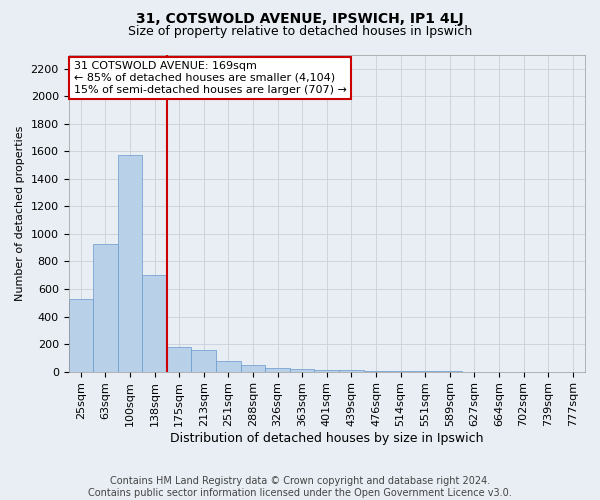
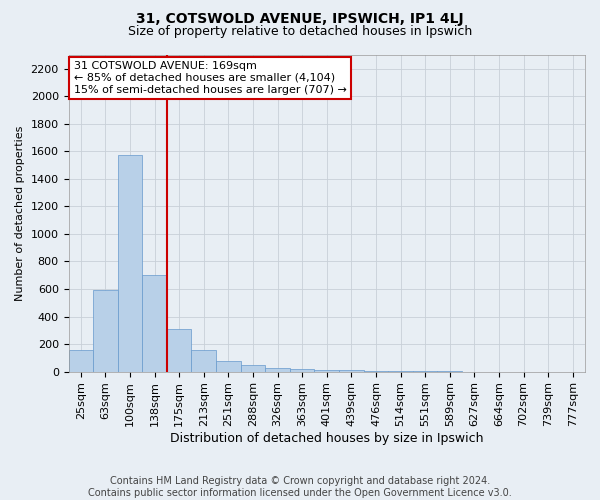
25sqm: 530 -> 160
63sqm: 930 -> 590
175sqm: 180 -> 310
